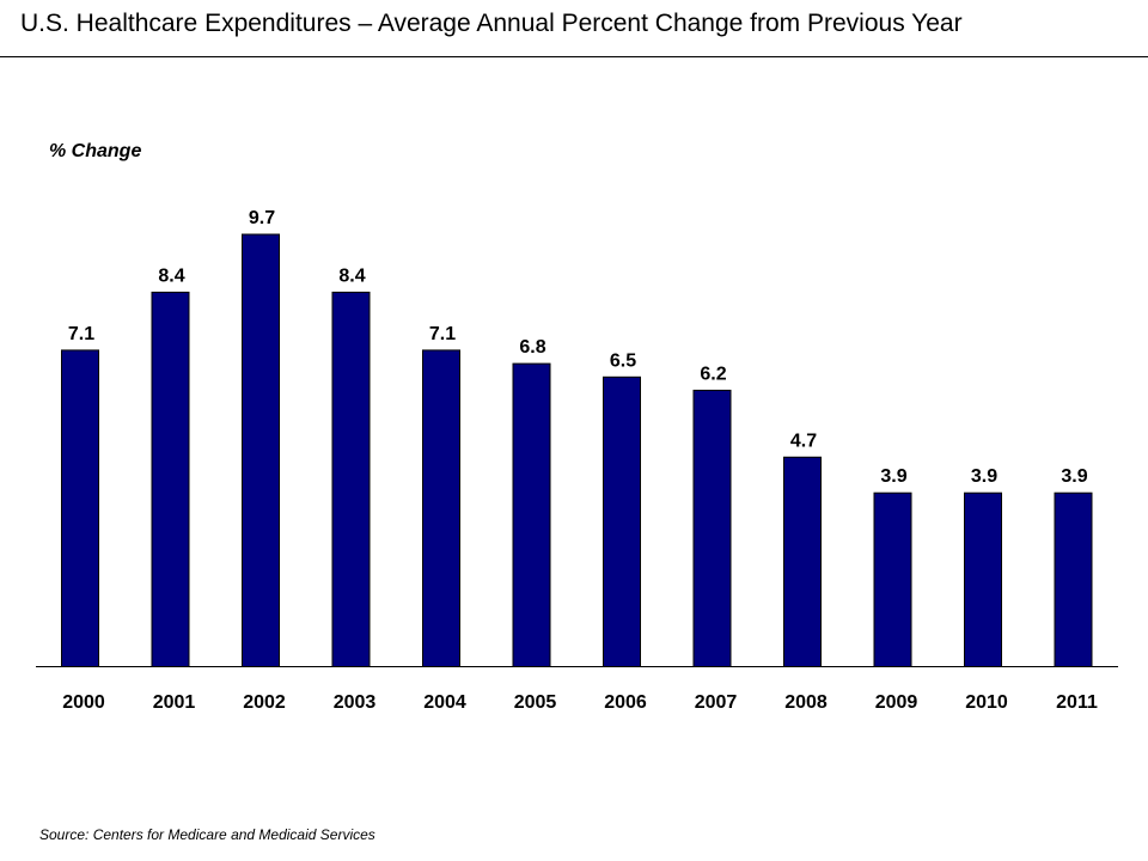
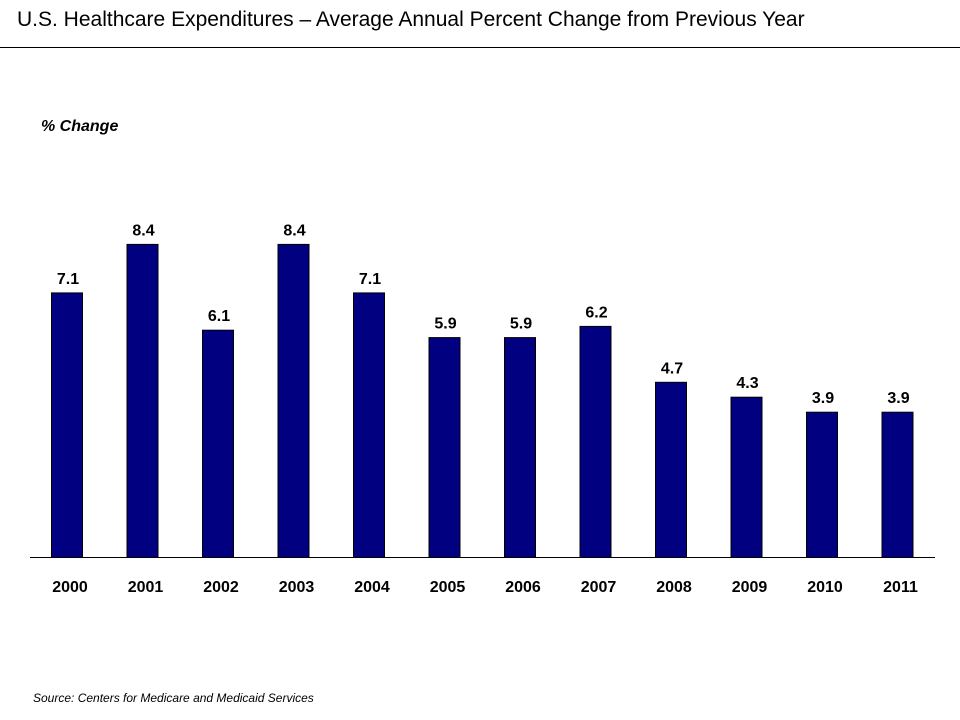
2002: 9.7 -> 6.1
2005: 6.8 -> 5.9
2006: 6.5 -> 5.9
2009: 3.9 -> 4.3
